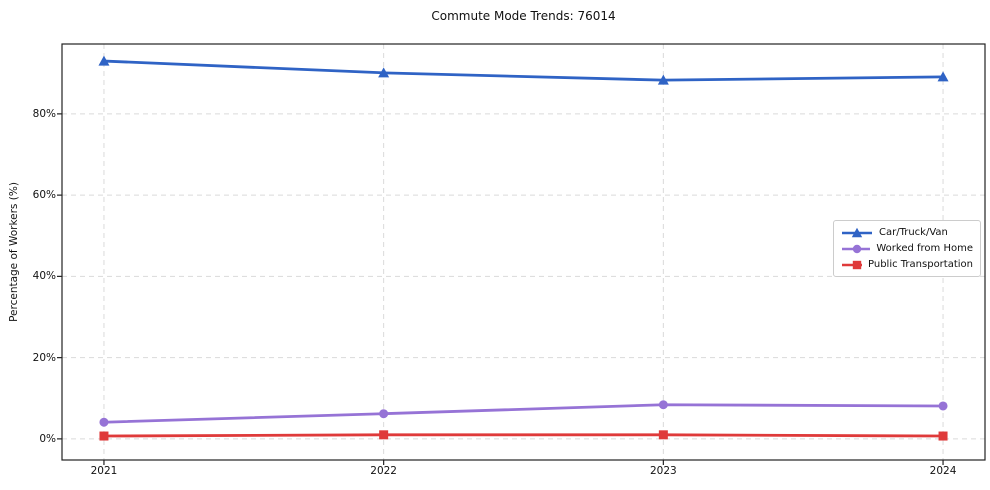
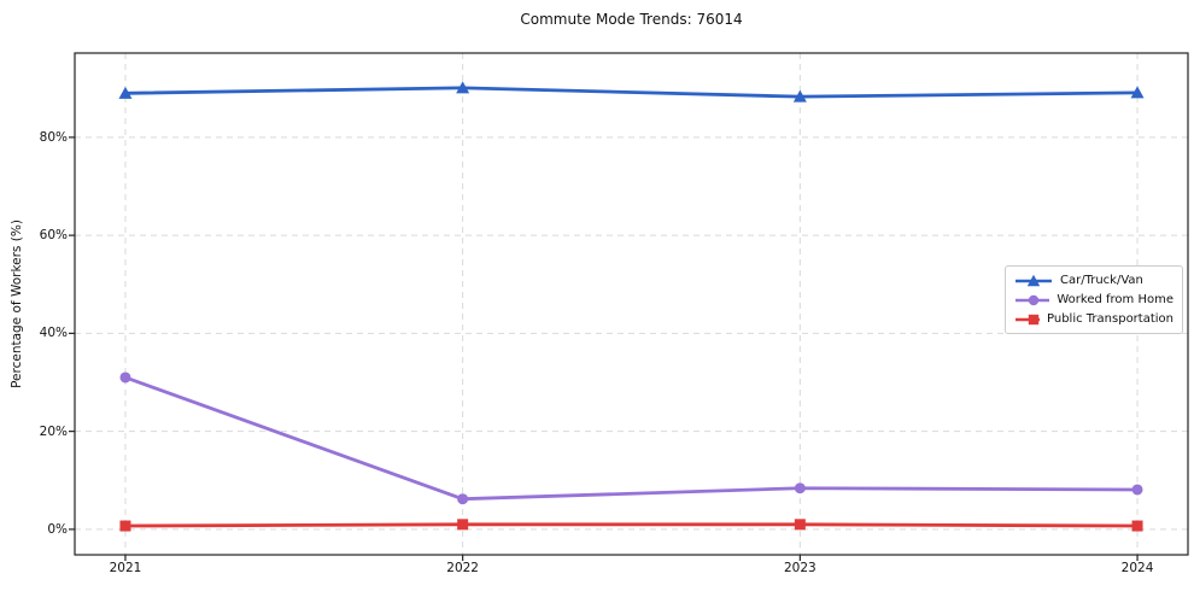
Car/Truck/Van/2021: 93% -> 89%
Worked from Home/2021: 4% -> 31%
